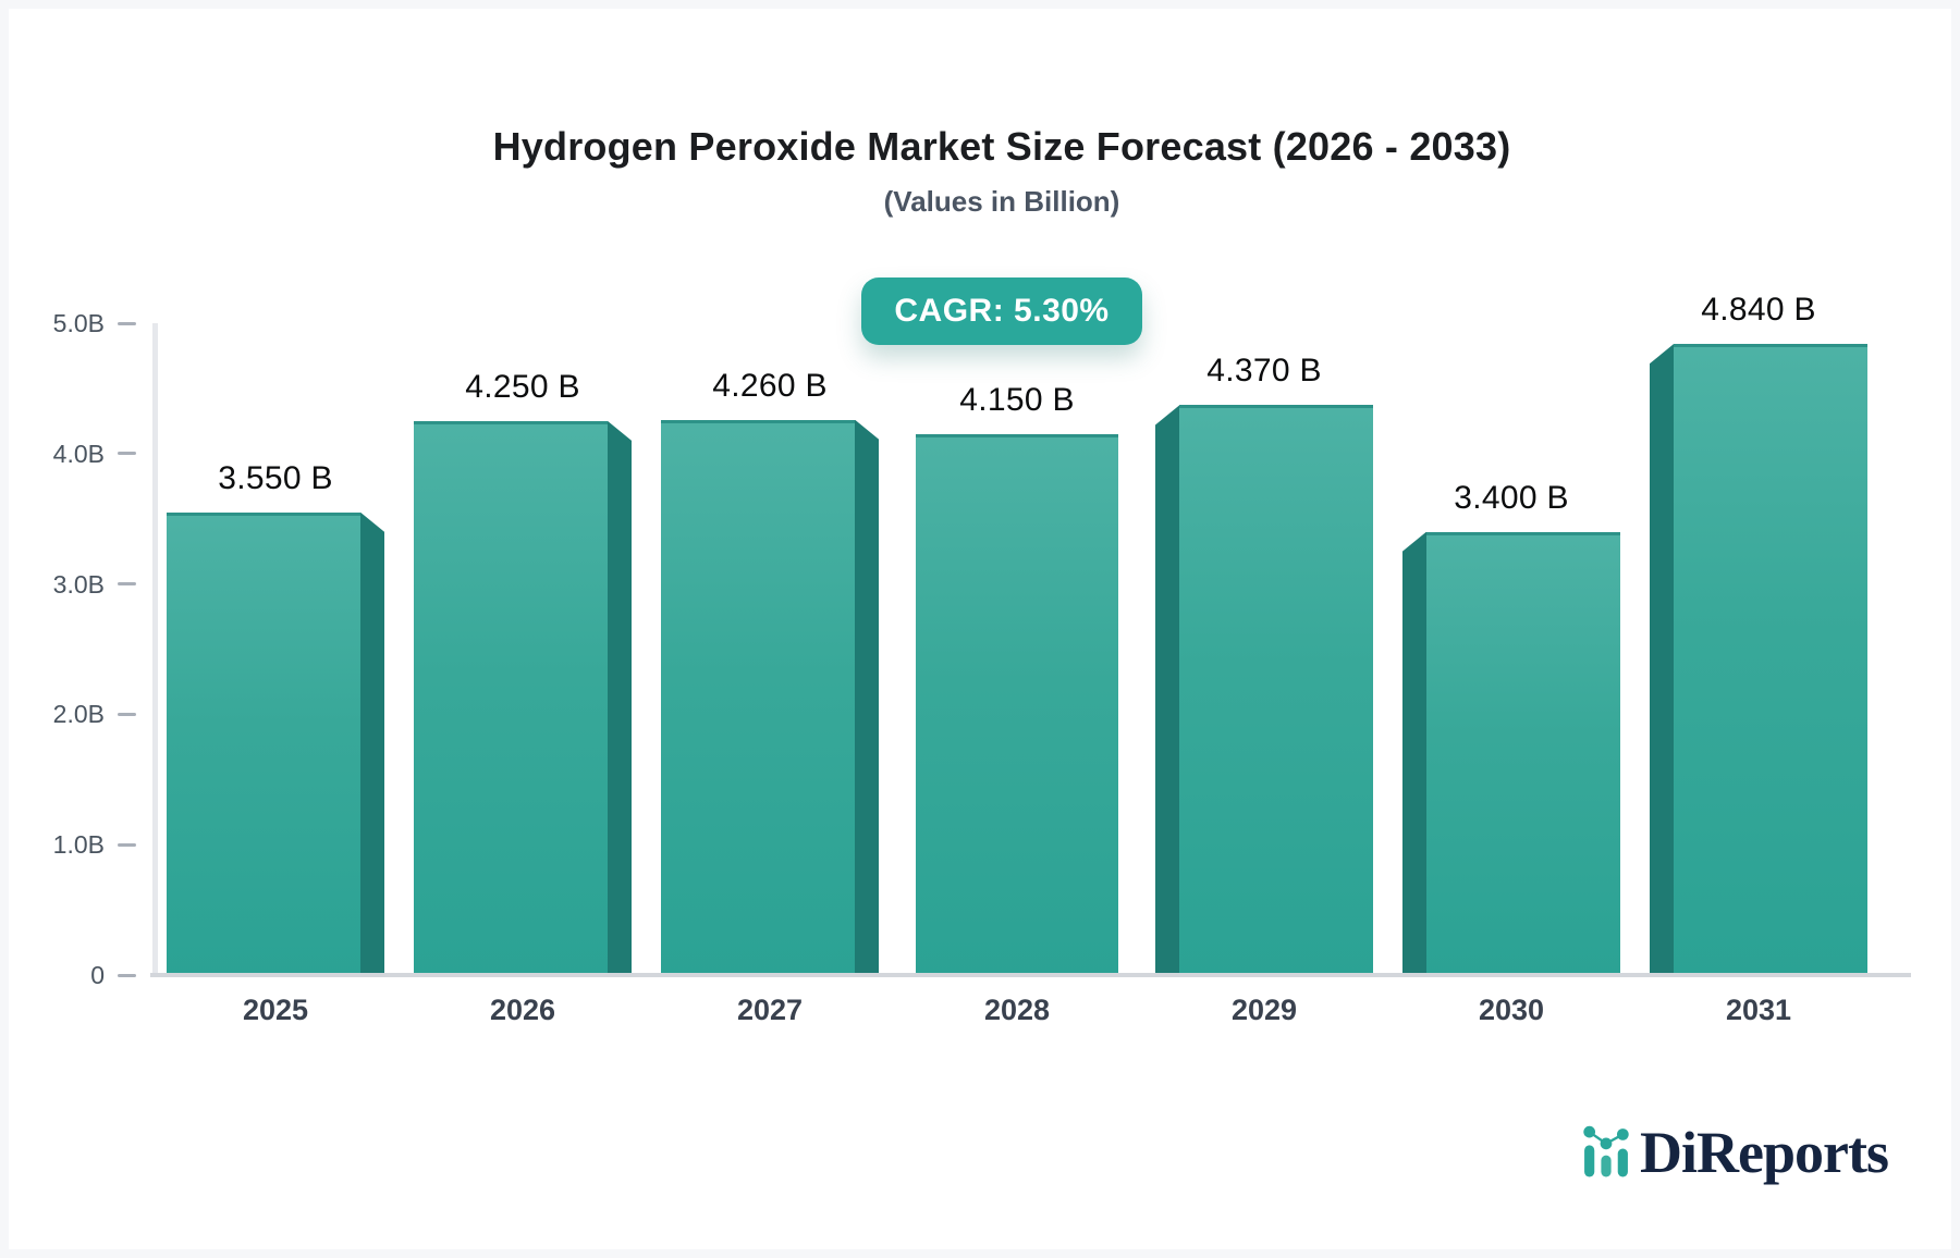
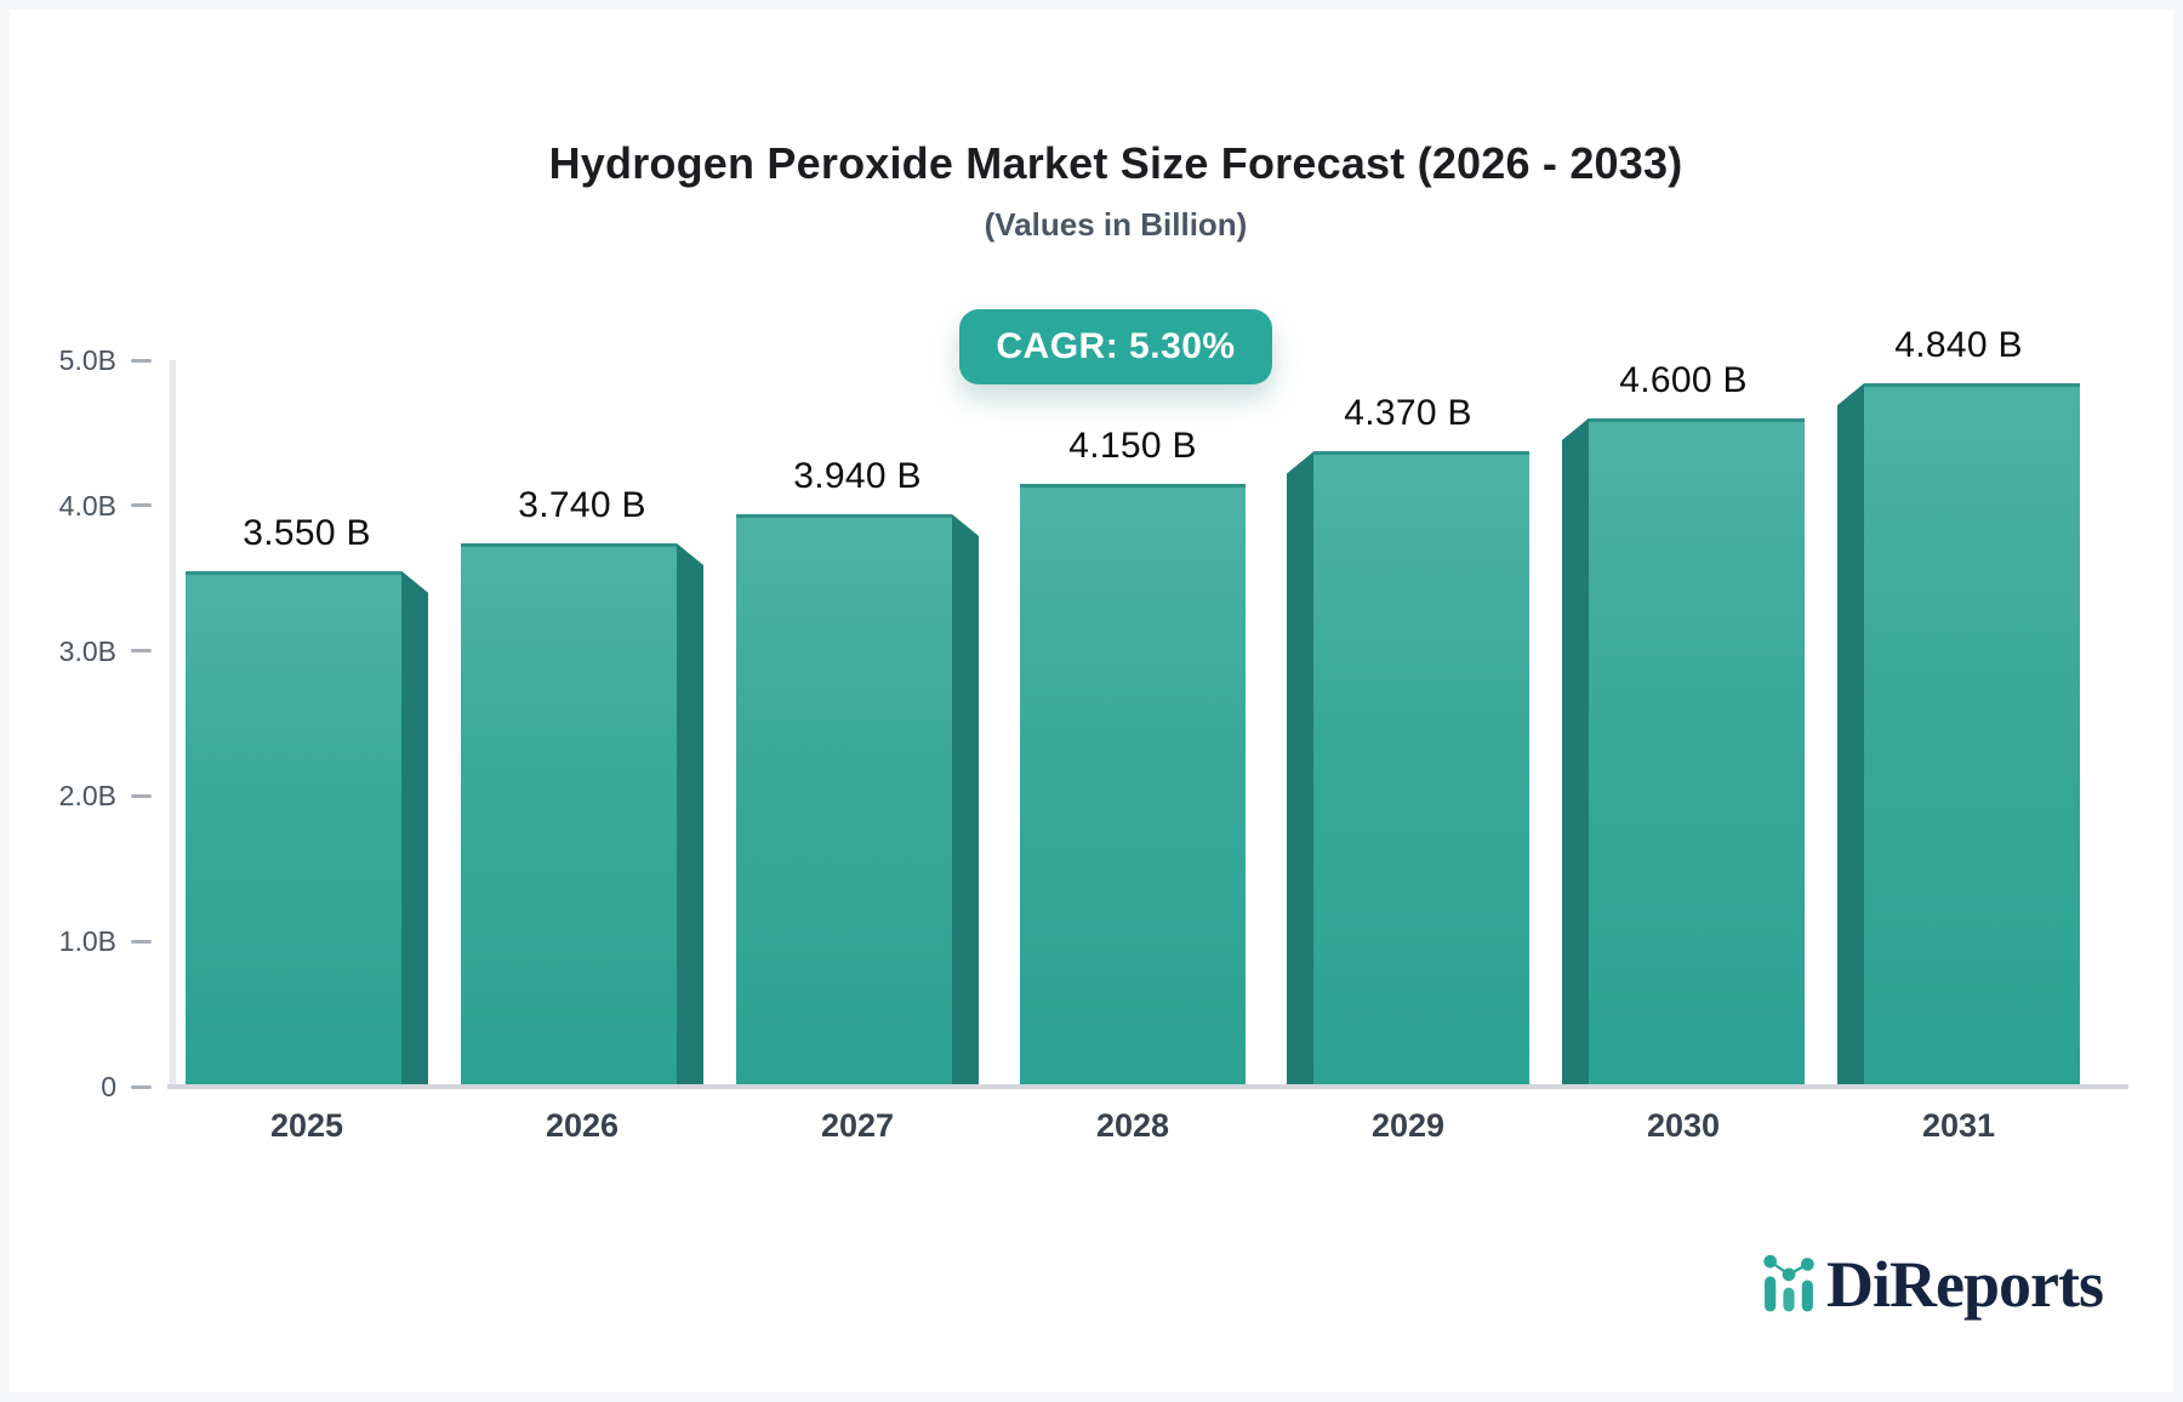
2026: 4.250 -> 3.740
2027: 4.260 -> 3.940
2030: 3.400 -> 4.600
